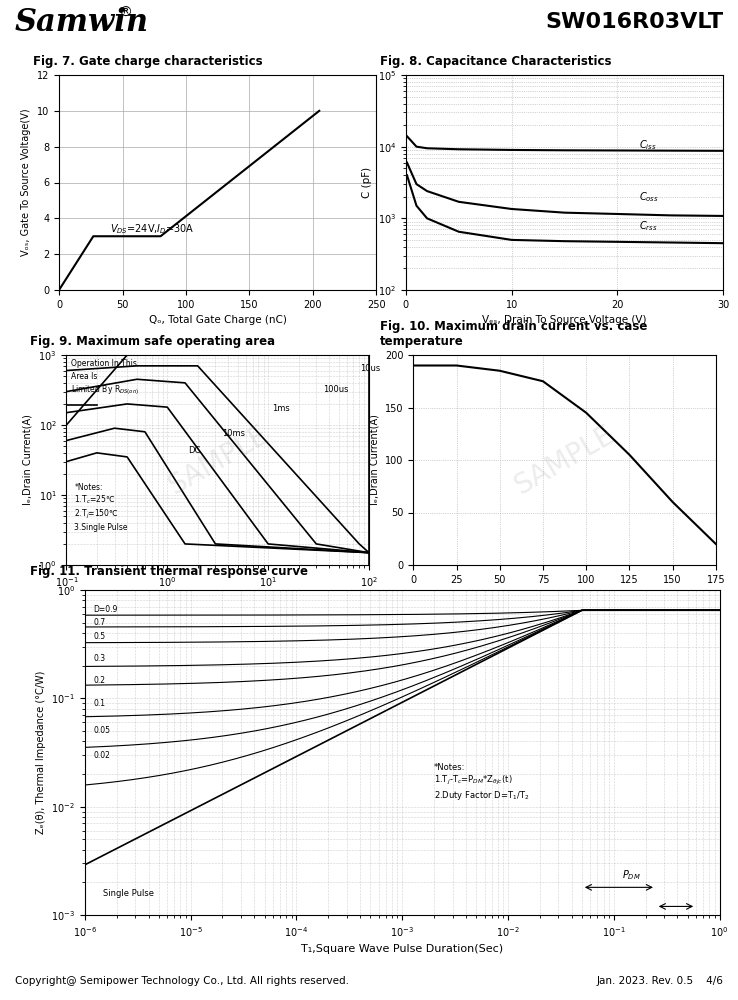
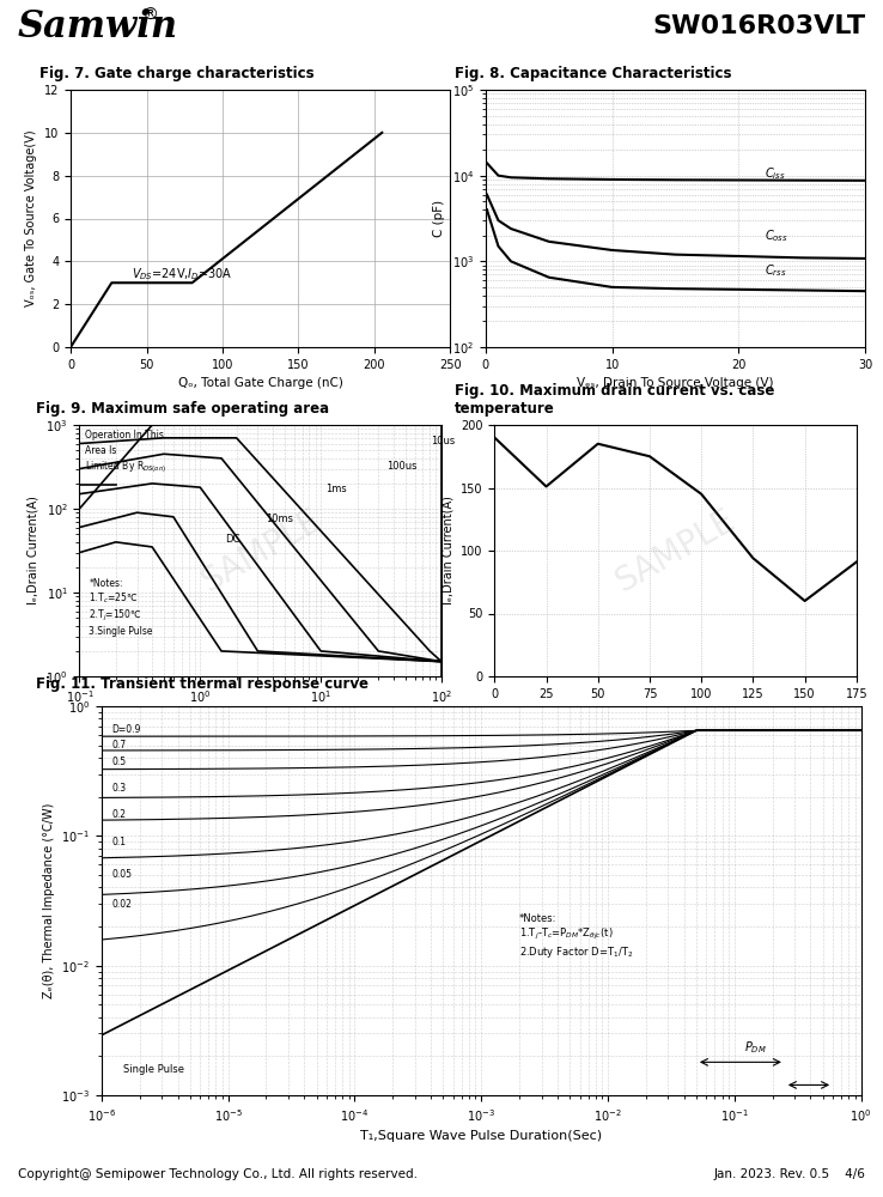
25: 190 -> 151
125: 105 -> 94
175: 20 -> 91
